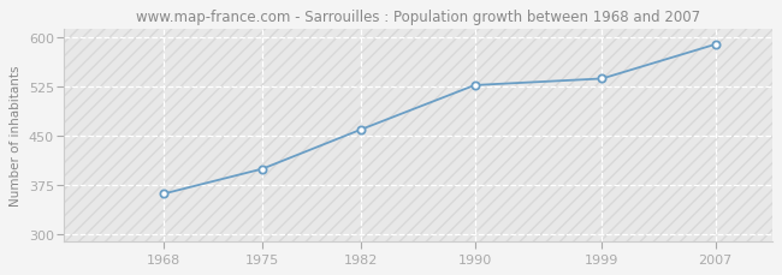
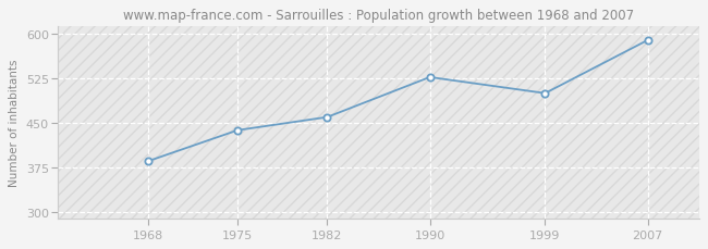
1968: 362 -> 386
1975: 400 -> 438
1999: 537 -> 500
